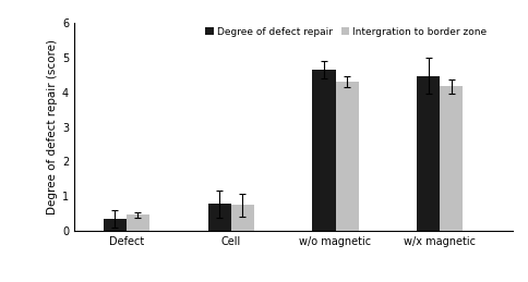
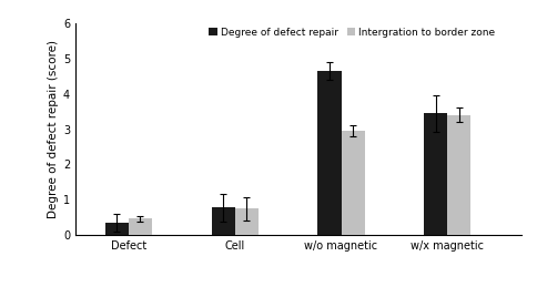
Intergration to border zone/w/o magnetic: 4.30 -> 2.95
Degree of defect repair/w/x magnetic: 4.47 -> 3.45
Intergration to border zone/w/x magnetic: 4.17 -> 3.40
